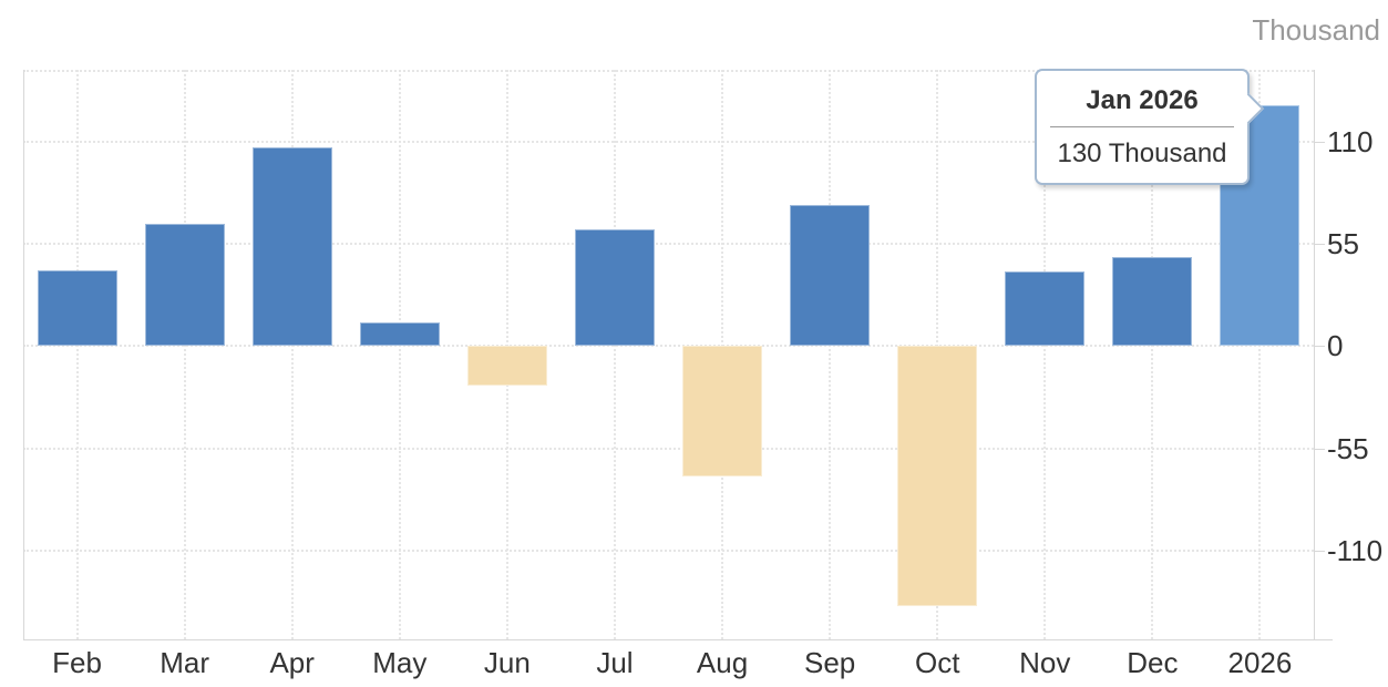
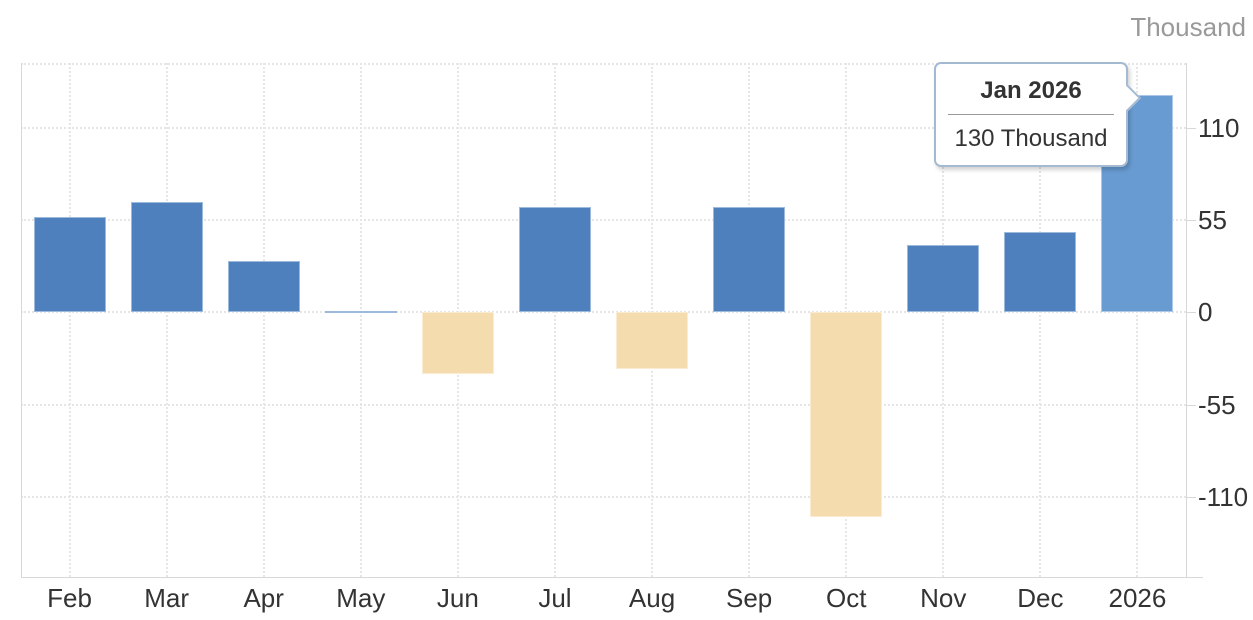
Feb: 41 -> 57
Apr: 107 -> 31
May: 13 -> 1
Jun: -21 -> -37
Aug: -70 -> -34
Sep: 76 -> 63
Oct: -140 -> -122
